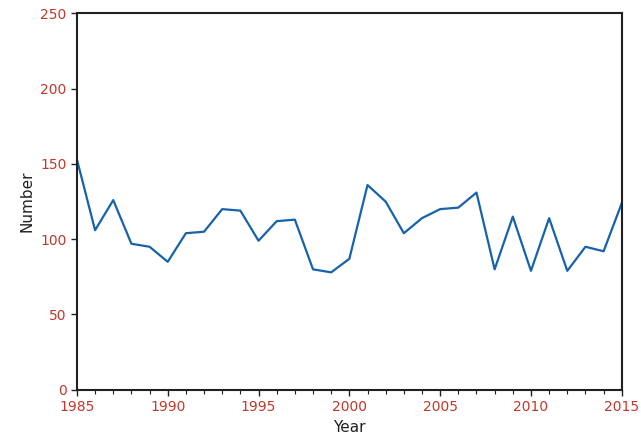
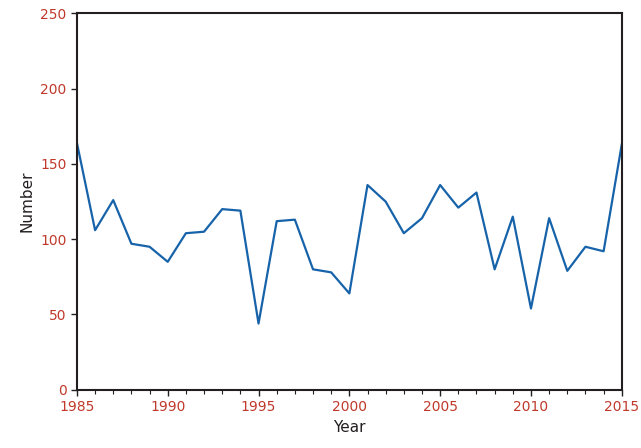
1985: 153 -> 164
1995: 99 -> 44
2000: 87 -> 64
2005: 120 -> 136
2010: 79 -> 54
2015: 124 -> 163
